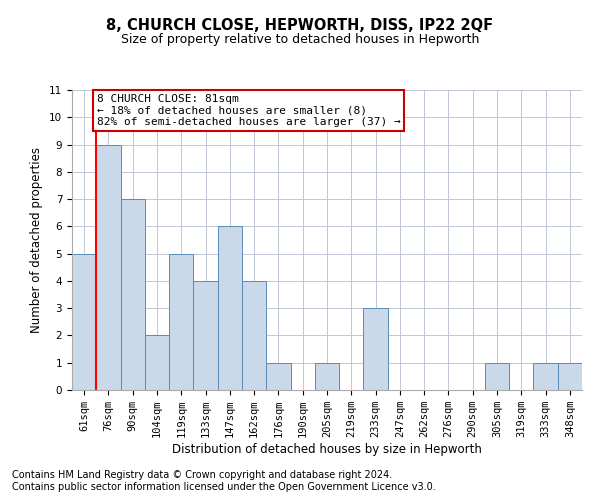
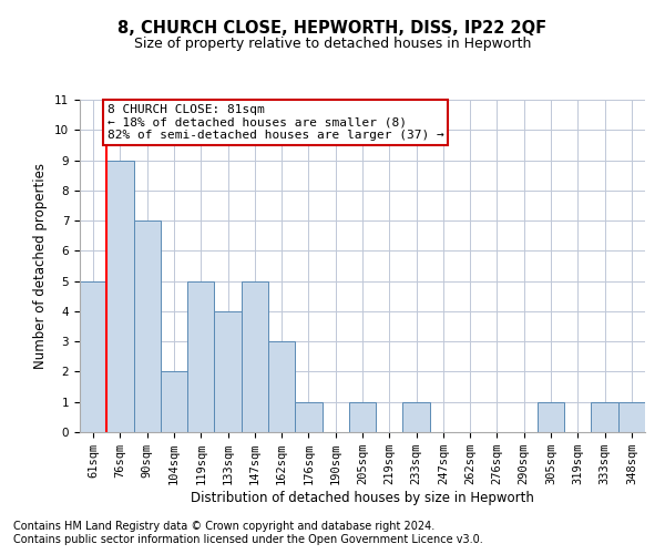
147sqm: 6 -> 5
162sqm: 4 -> 3
233sqm: 3 -> 1
